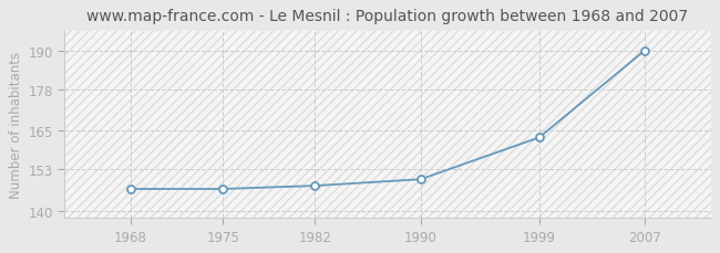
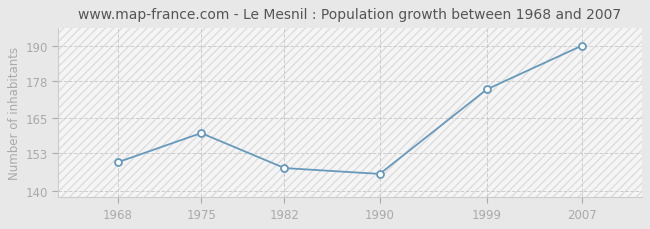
1968: 147 -> 150
1975: 147 -> 160
1990: 150 -> 146
1999: 163 -> 175
